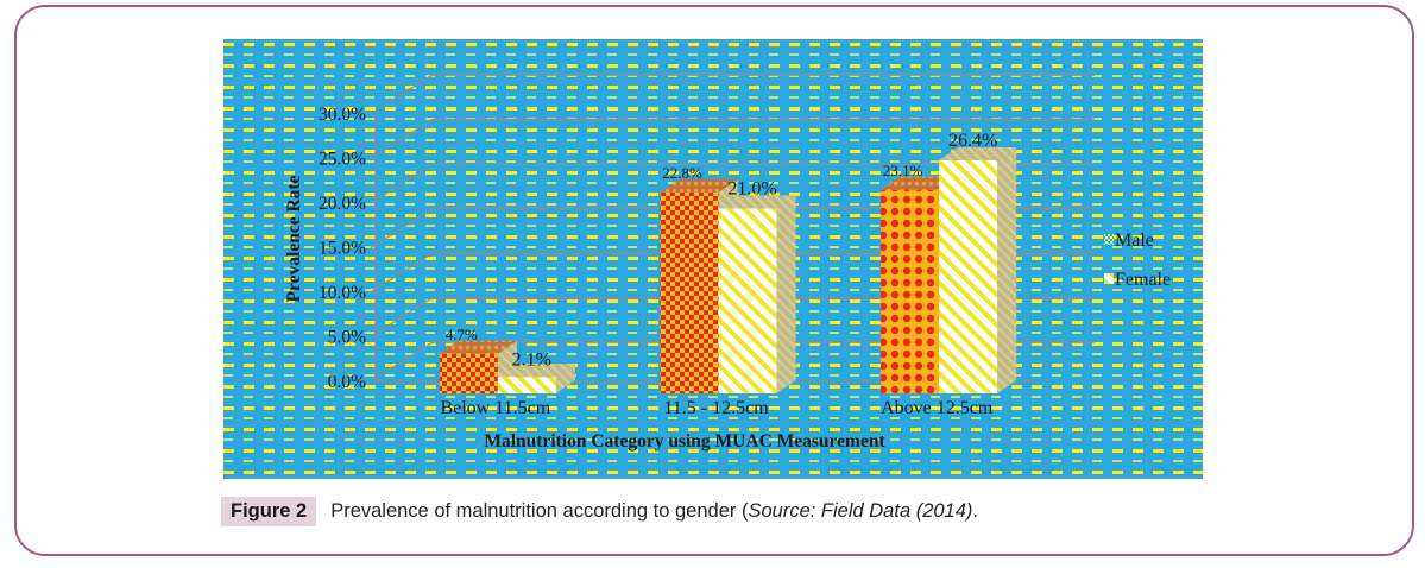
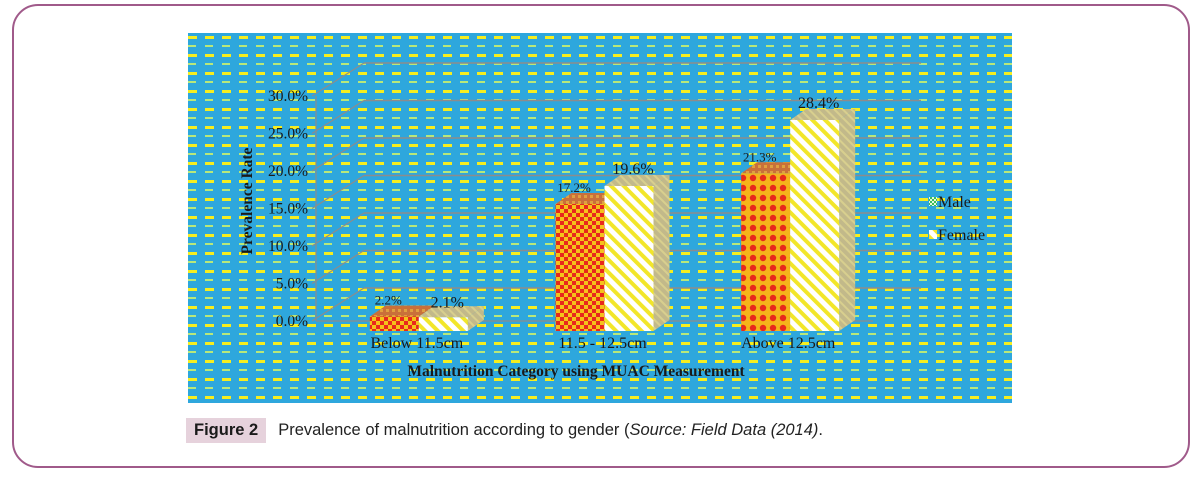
Male/Below 11.5cm: 4.7% -> 2.2%
Male/11.5 - 12.5cm: 22.8% -> 17.2%
Female/11.5 - 12.5cm: 21.0% -> 19.6%
Male/Above 12.5cm: 23.1% -> 21.3%
Female/Above 12.5cm: 26.4% -> 28.4%
